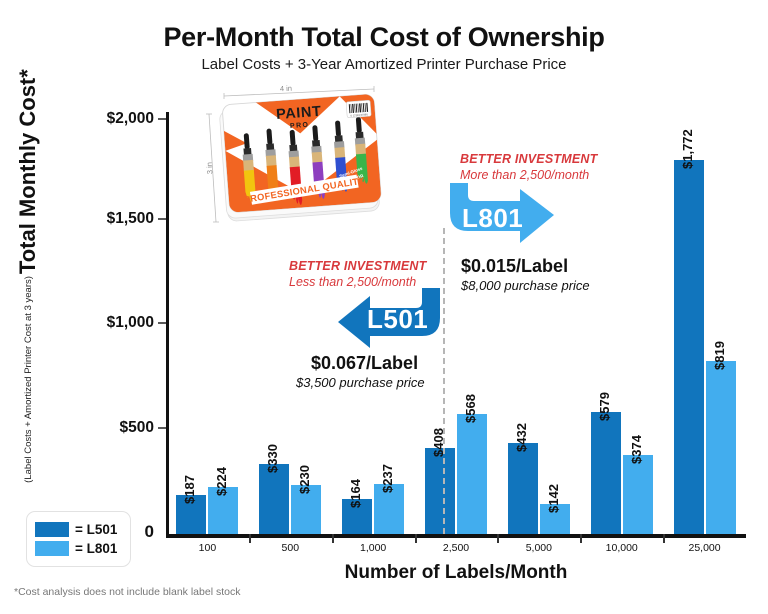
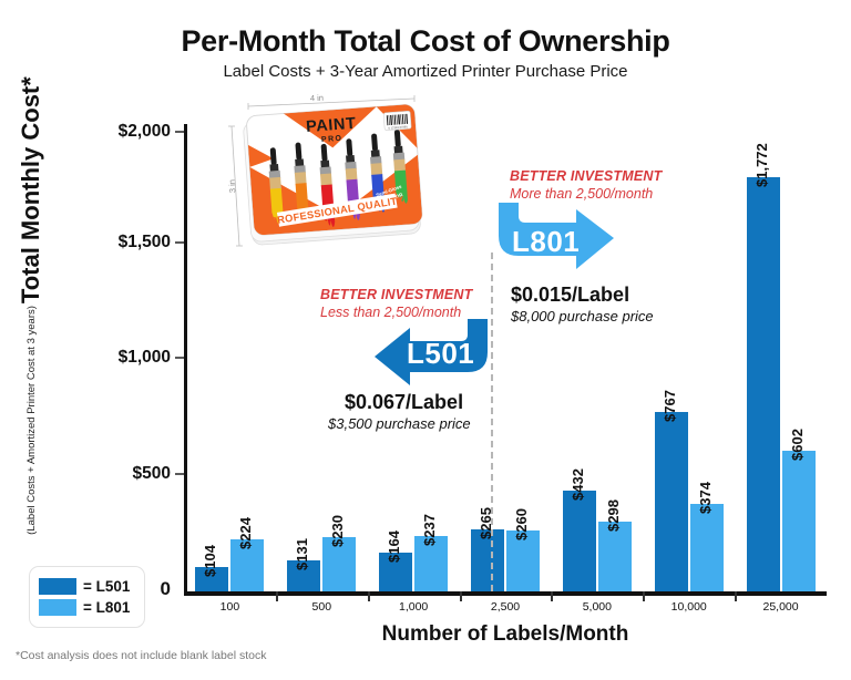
L501/100: $187 -> $104
L501/500: $330 -> $131
L501/2,500: $408 -> $265
L801/2,500: $568 -> $260
L801/5,000: $142 -> $298
L501/10,000: $579 -> $767
L801/25,000: $819 -> $602
